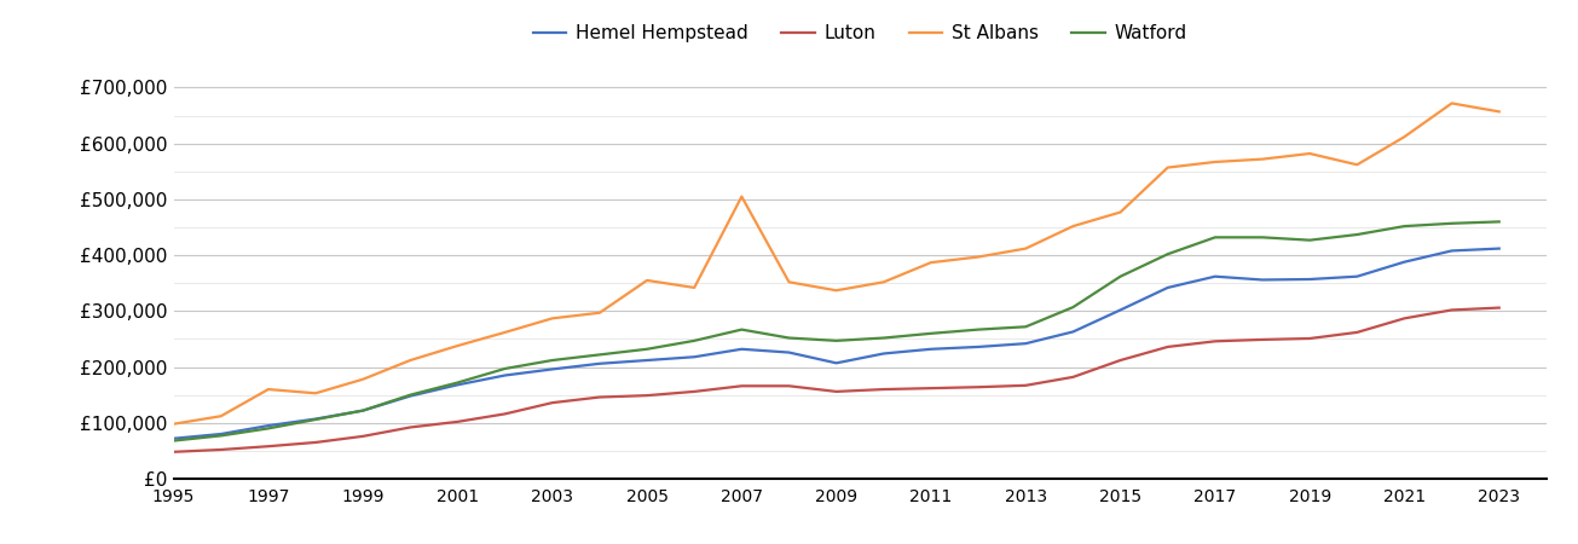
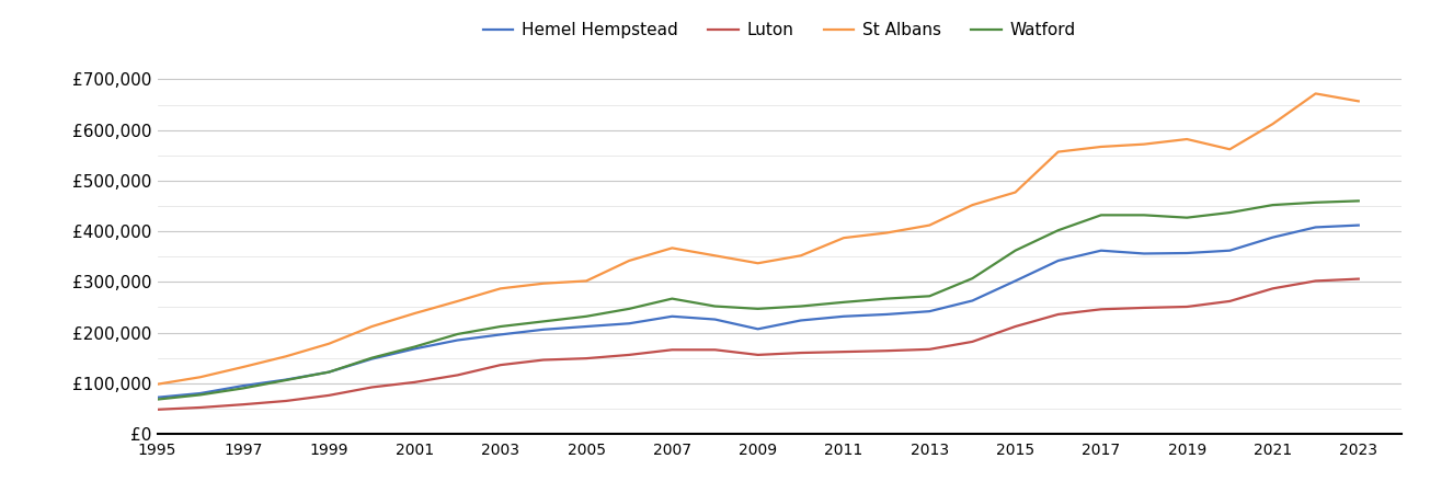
St Albans/1997: £160,000 -> £132,000
St Albans/2005: £355,000 -> £302,000
St Albans/2007: £505,000 -> £367,000
